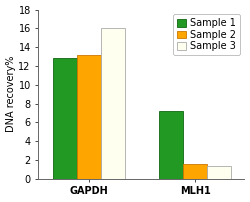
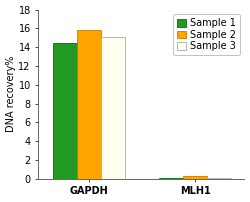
Sample 1/GAPDH: 12.8 -> 14.4
Sample 2/GAPDH: 13.2 -> 15.8
Sample 3/GAPDH: 16.0 -> 15.1
Sample 1/MLH1: 7.2 -> 0.1
Sample 2/MLH1: 1.6 -> 0.3
Sample 3/MLH1: 1.4 -> 0.1
